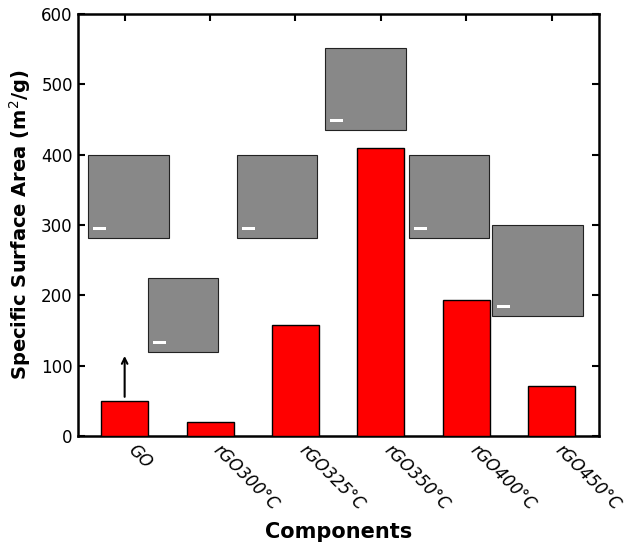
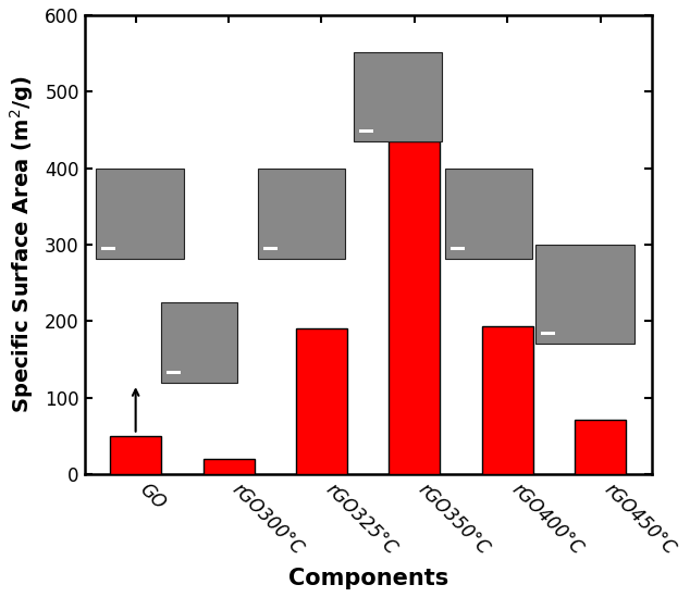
rGO325°C: 158 -> 190
rGO350°C: 410 -> 435
